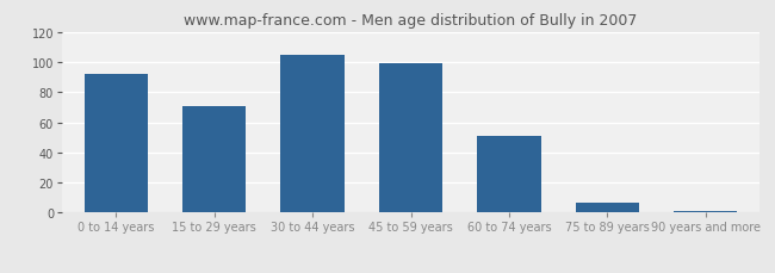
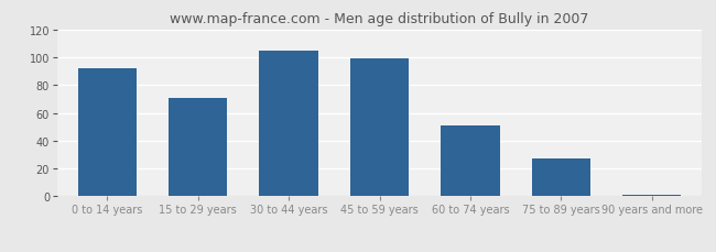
75 to 89 years: 7 -> 27
